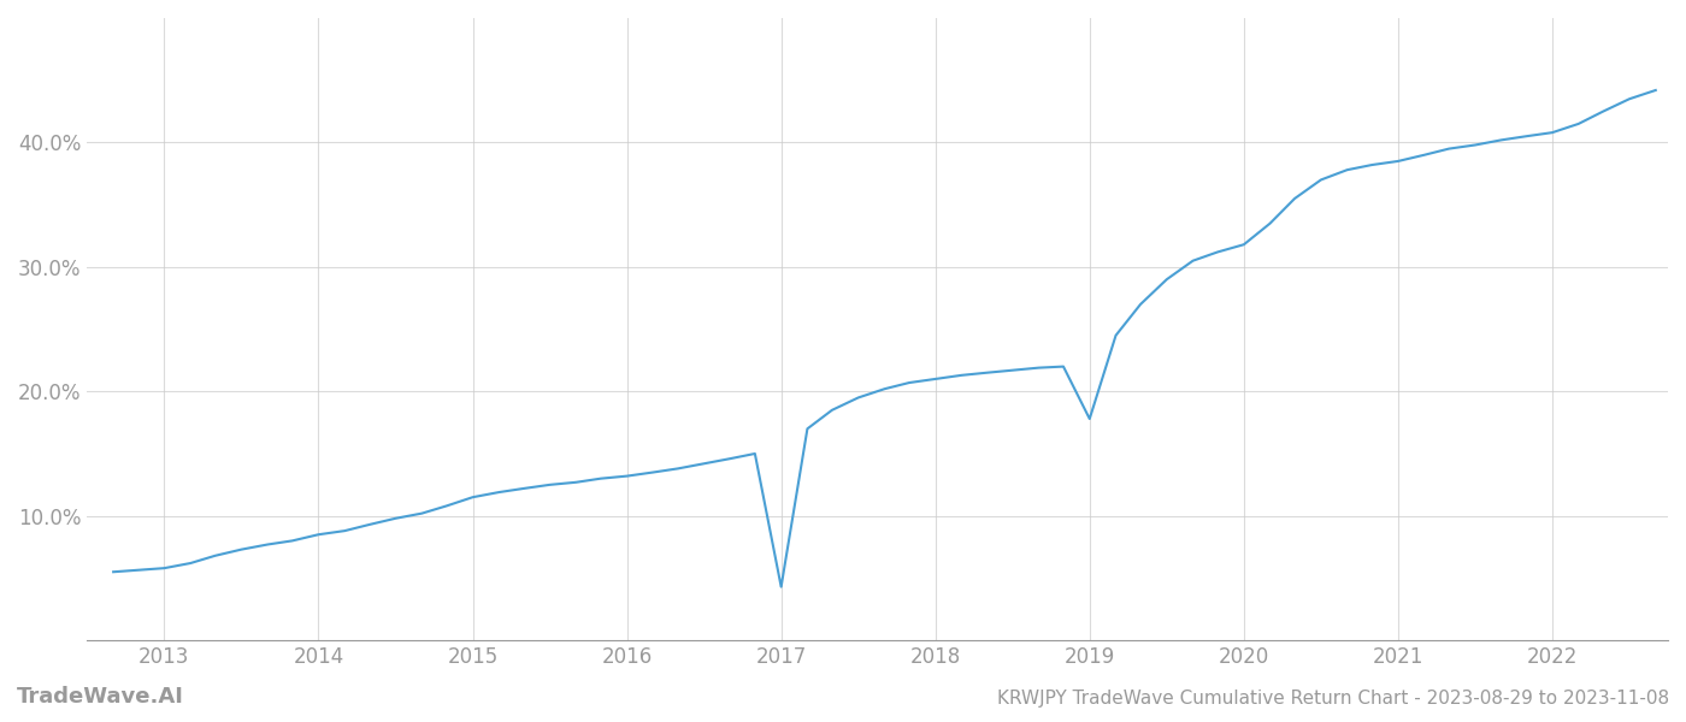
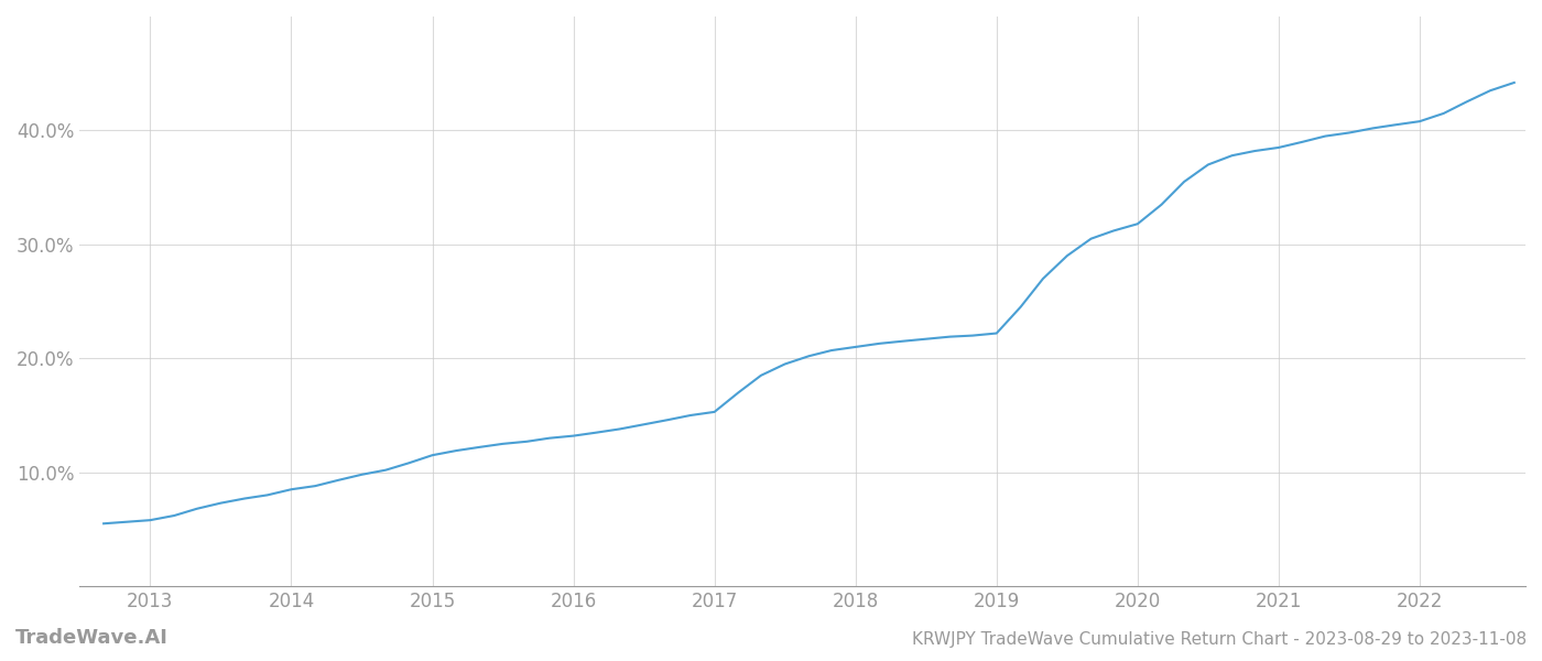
2017: 4.3% -> 15.3%
2019: 17.8% -> 22.2%
